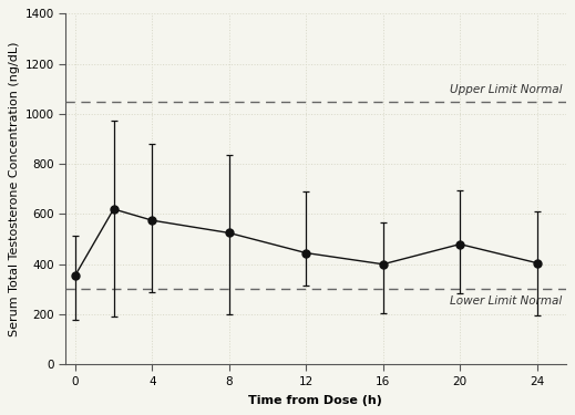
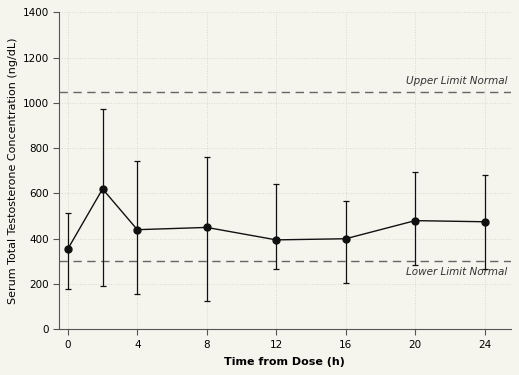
4: 575 -> 440
8: 525 -> 450
12: 445 -> 395
24: 405 -> 475
